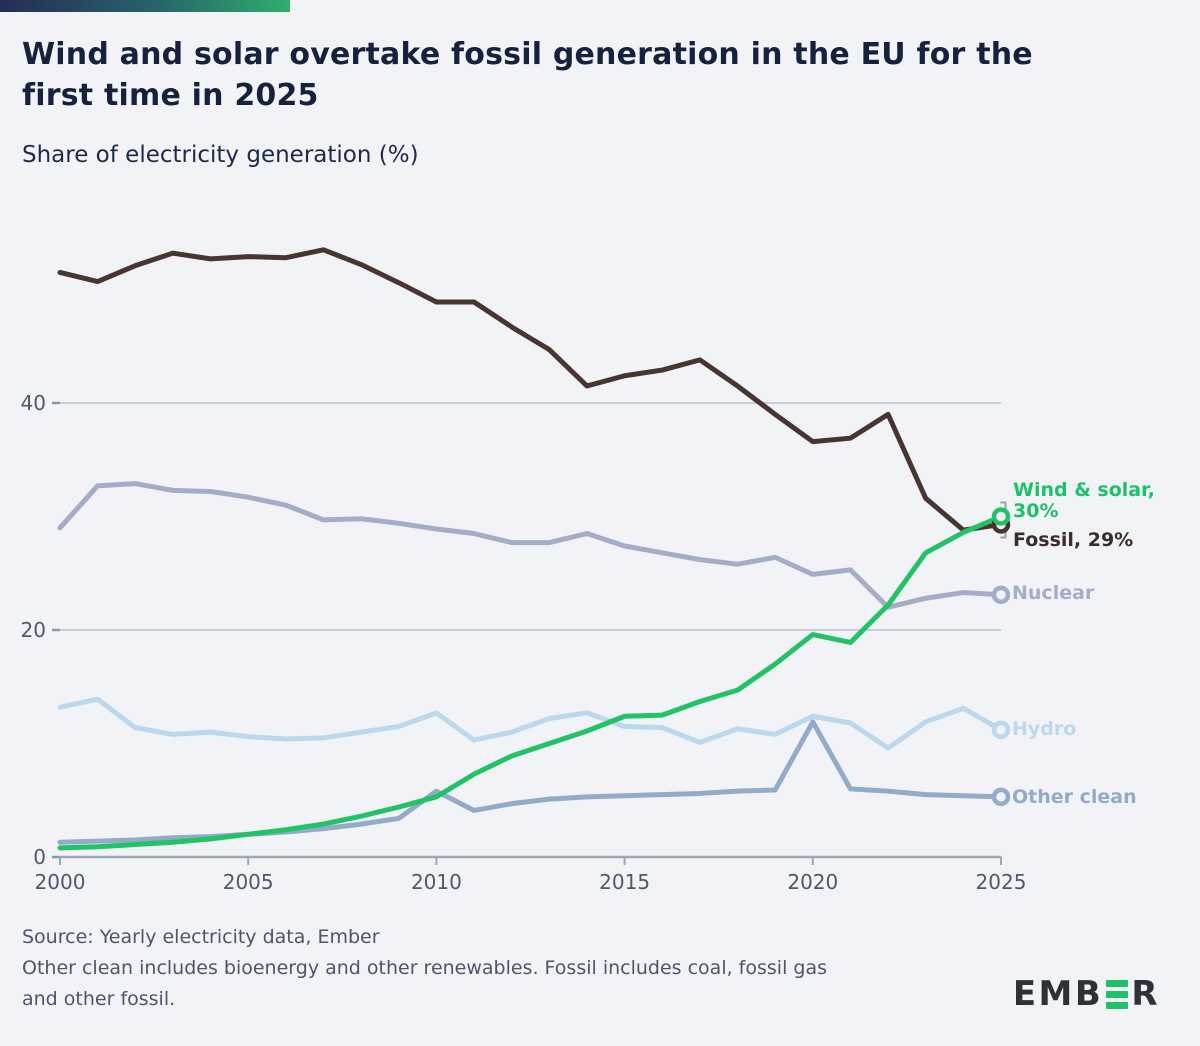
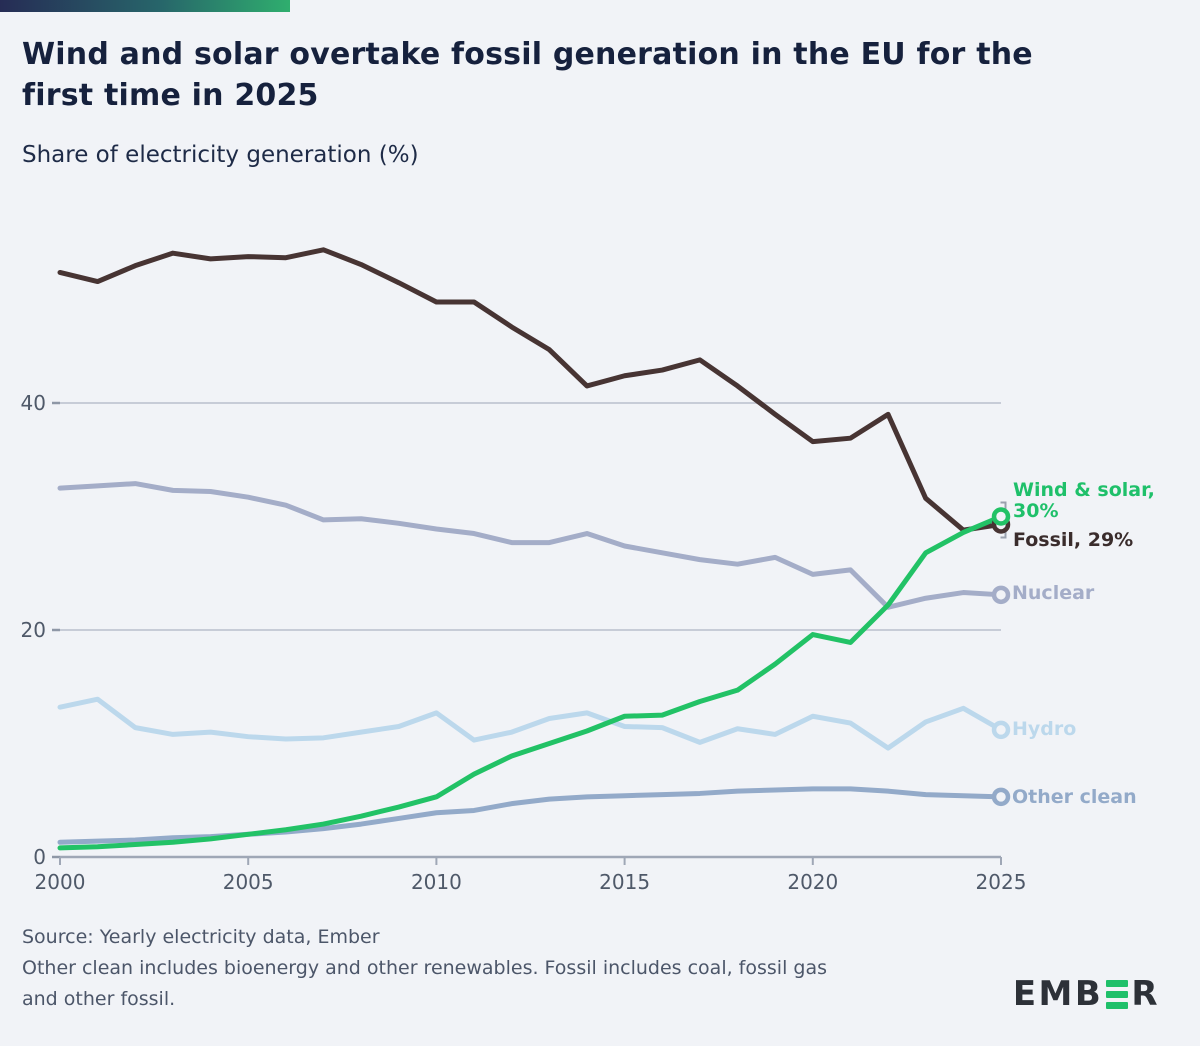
Nuclear/2000: 29.0 -> 32.5
Other clean/2010: 5.8 -> 3.9
Other clean/2020: 11.9 -> 6.0
